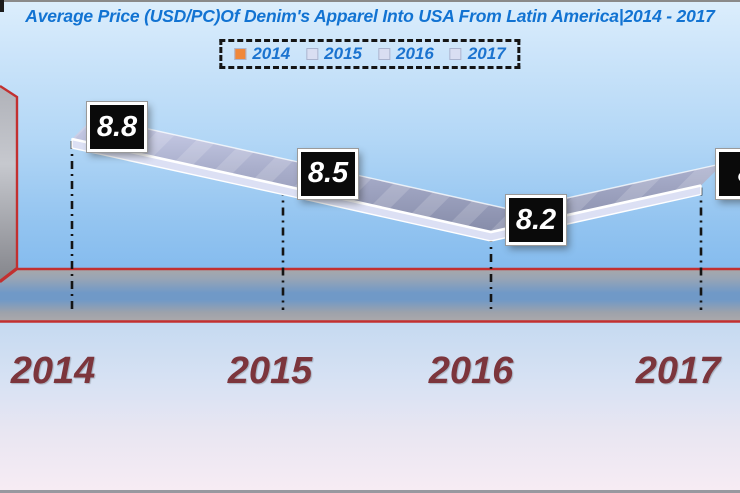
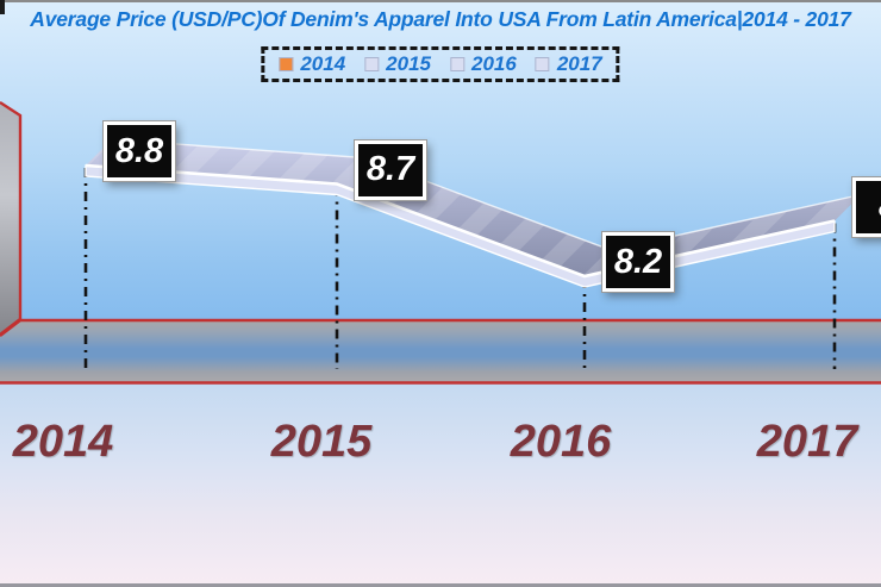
2015: 8.5 -> 8.7
